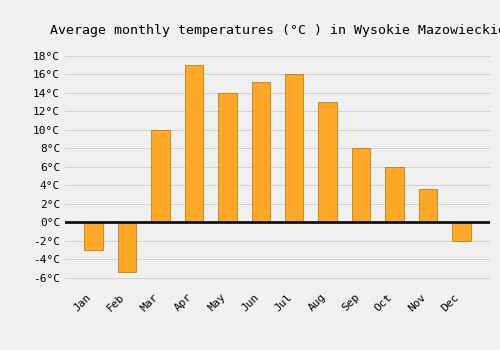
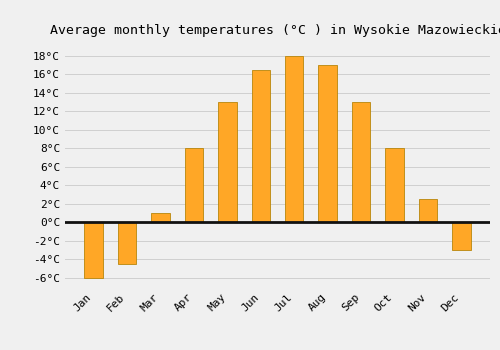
Jan: -3.0°C -> -6.0°C
Feb: -5.4°C -> -4.5°C
Mar: 10.0°C -> 1.0°C
Apr: 17.0°C -> 8.0°C
May: 14.0°C -> 13.0°C
Jun: 15.2°C -> 16.5°C
Jul: 16.0°C -> 18.0°C
Aug: 13.0°C -> 17.0°C
Sep: 8.0°C -> 13.0°C
Oct: 6.0°C -> 8.0°C
Nov: 3.6°C -> 2.5°C
Dec: -2.0°C -> -3.0°C
